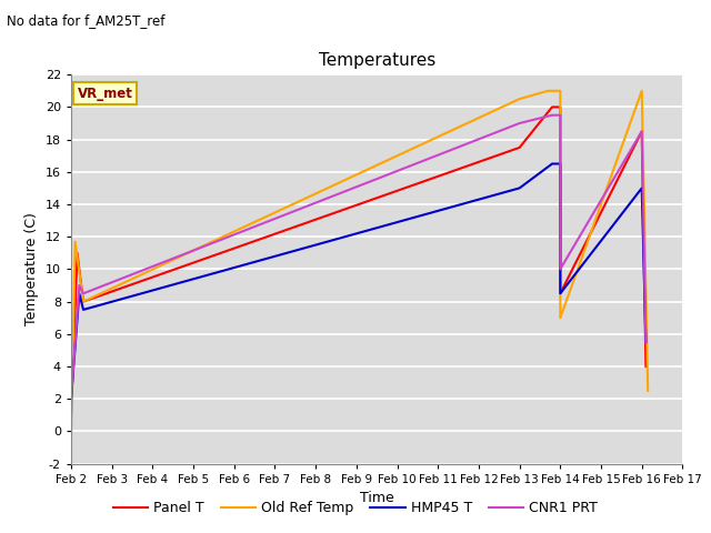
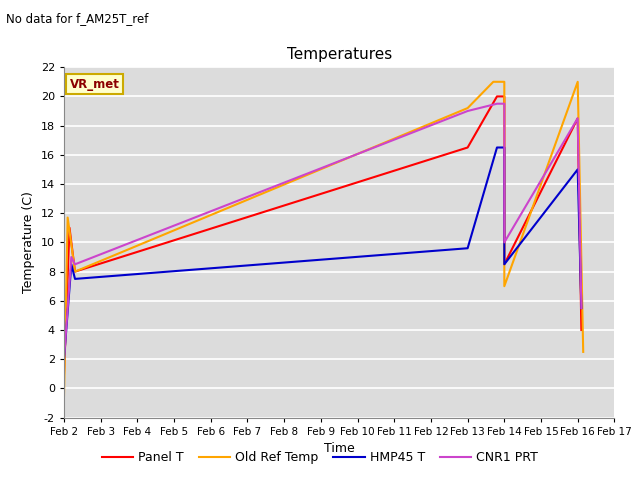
Panel T/Feb 13: 17.5 -> 16.5
Old Ref Temp/Feb 13: 20.5 -> 19.2
HMP45 T/Feb 13: 15.0 -> 9.6
